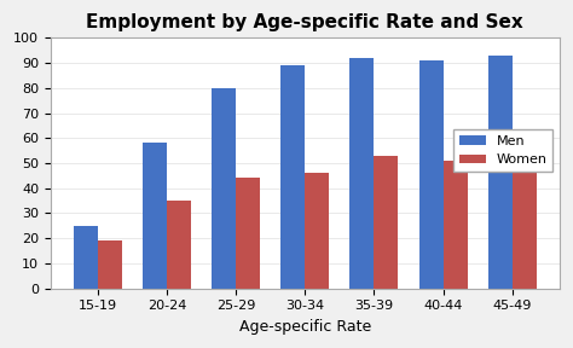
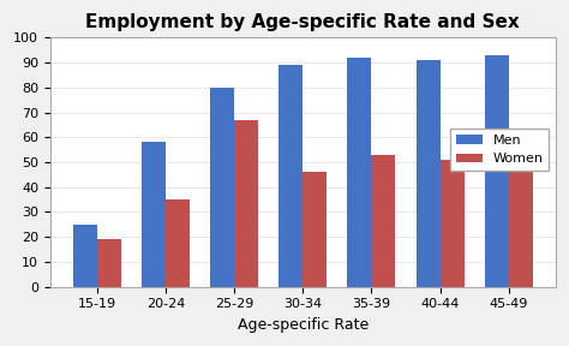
Women/25-29: 44 -> 67
